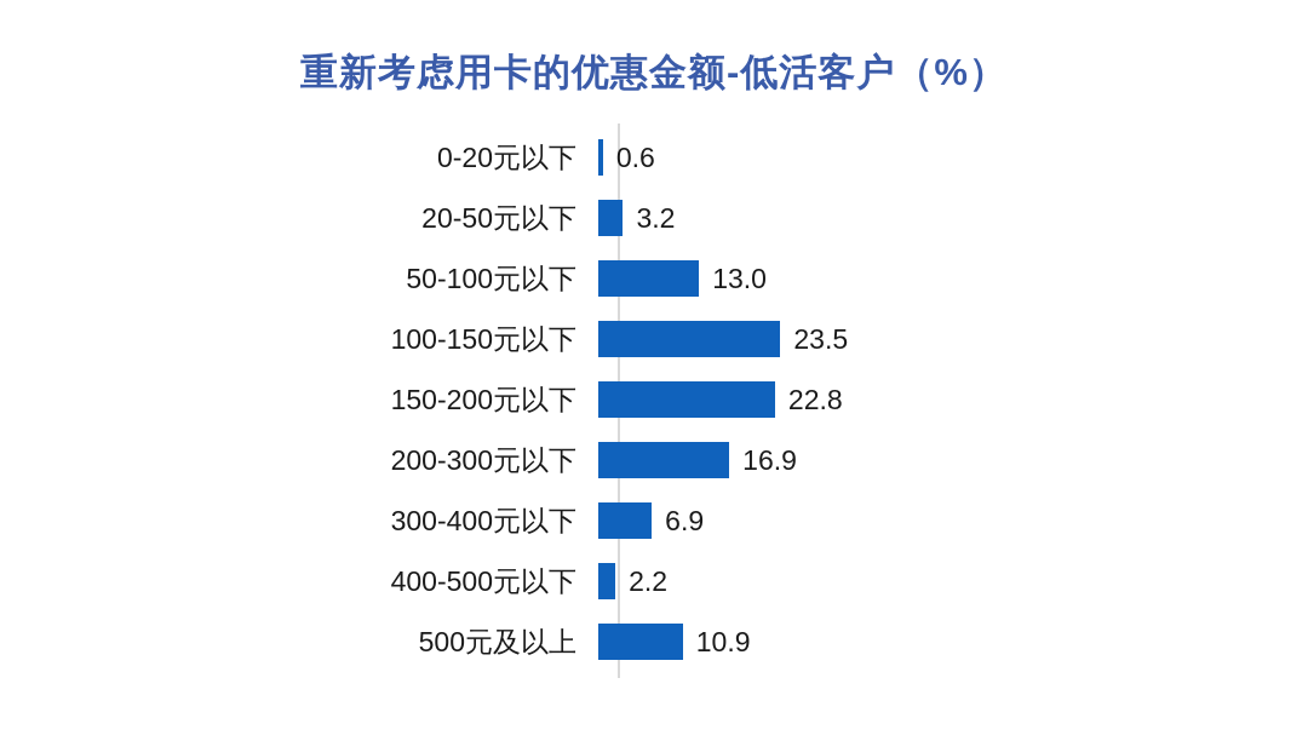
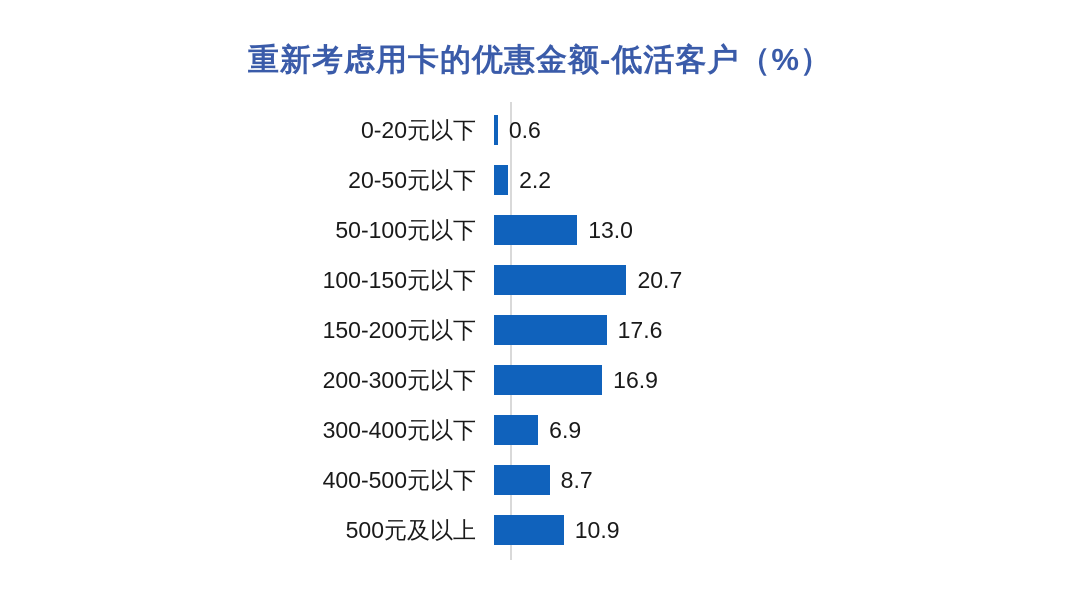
20-50元以下: 3.2 -> 2.2
100-150元以下: 23.5 -> 20.7
150-200元以下: 22.8 -> 17.6
400-500元以下: 2.2 -> 8.7
